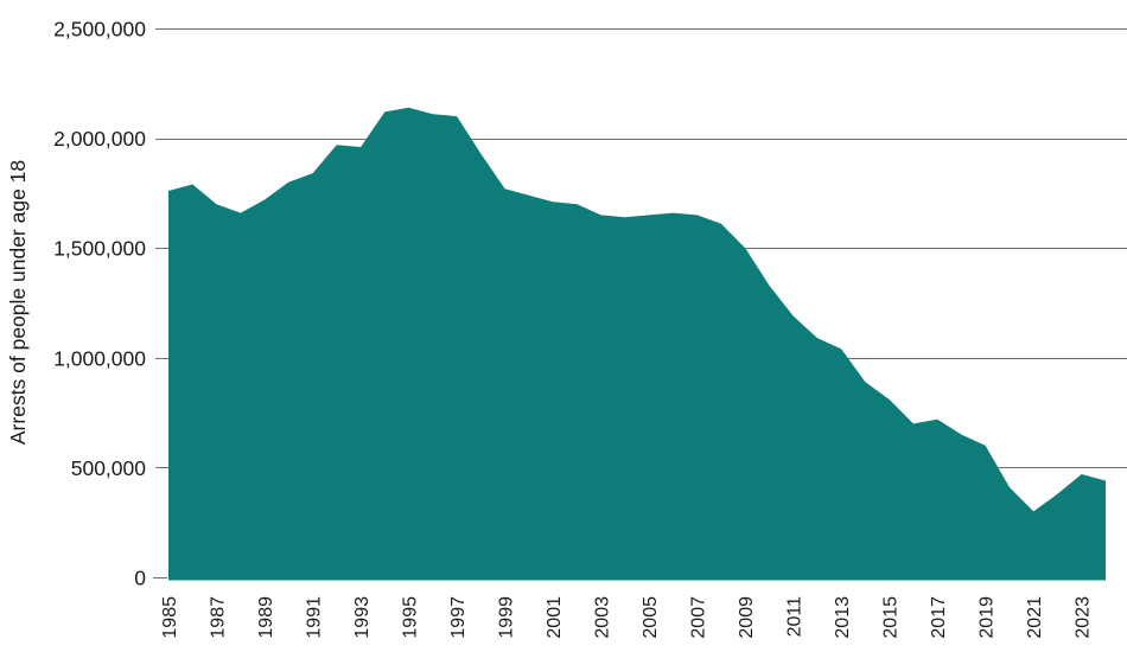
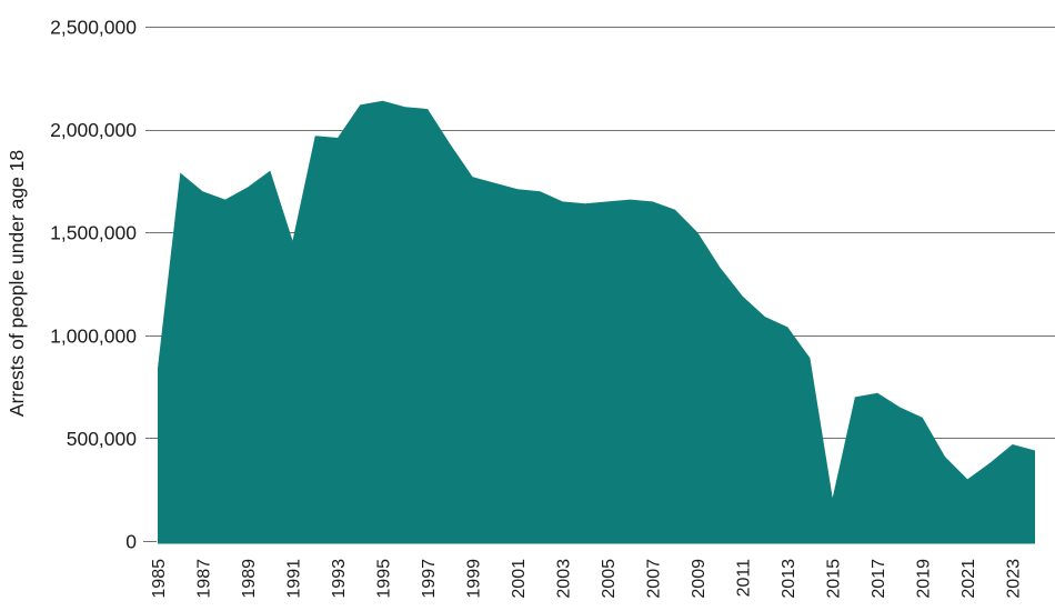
1985: 1760000 -> 840000
1991: 1840000 -> 1460000
2015: 810000 -> 210000
